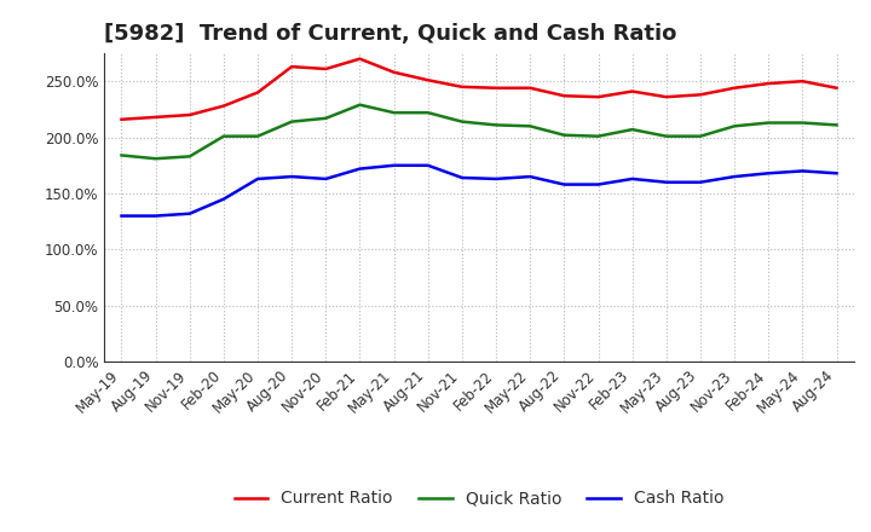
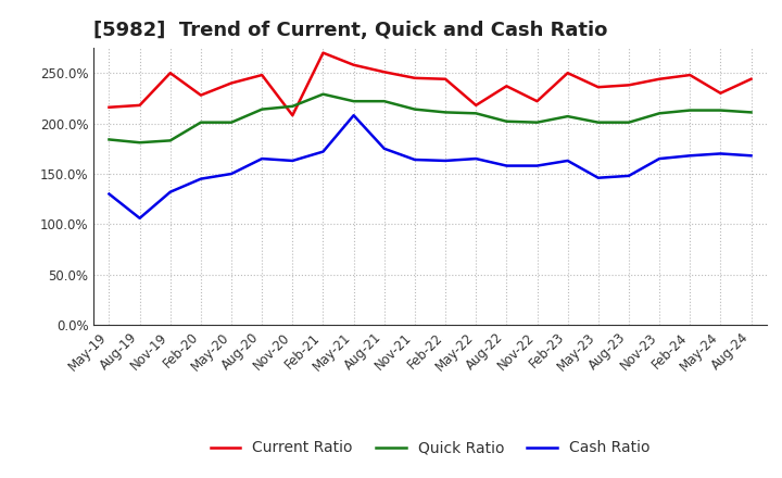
Cash Ratio/Aug-19: 130% -> 106%
Current Ratio/Nov-19: 220% -> 250%
Cash Ratio/May-20: 163% -> 150%
Current Ratio/Aug-20: 263% -> 248%
Current Ratio/Nov-20: 261% -> 208%
Cash Ratio/May-21: 175% -> 208%
Current Ratio/May-22: 244% -> 218%
Current Ratio/Nov-22: 236% -> 222%
Current Ratio/Feb-23: 241% -> 250%
Cash Ratio/May-23: 160% -> 146%
Cash Ratio/Aug-23: 160% -> 148%
Current Ratio/May-24: 250% -> 230%
